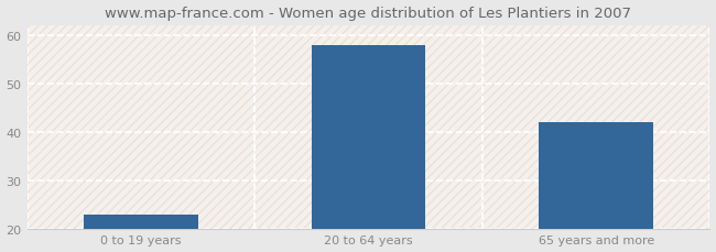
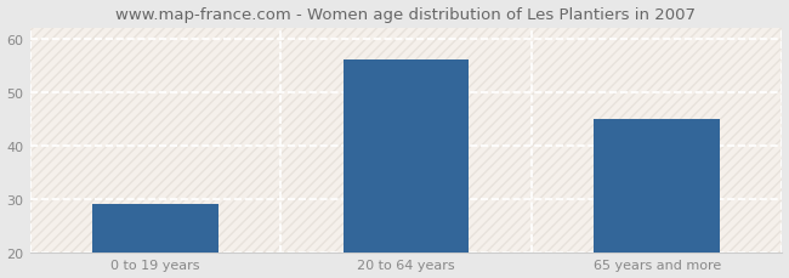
0 to 19 years: 23 -> 29
20 to 64 years: 58 -> 56
65 years and more: 42 -> 45
